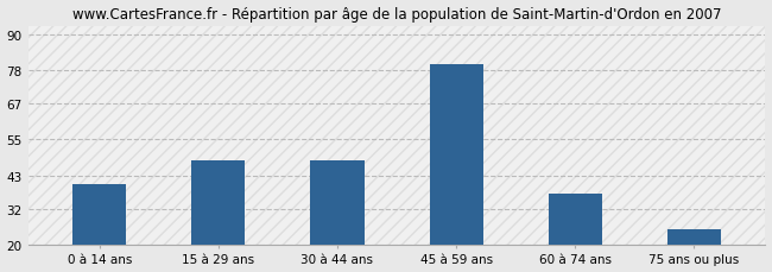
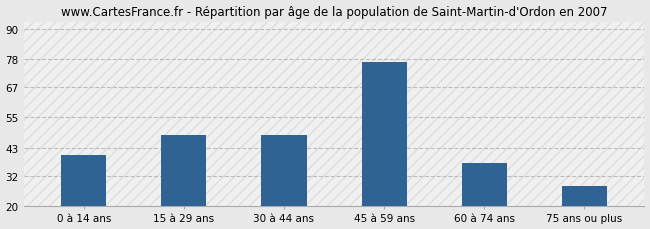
45 à 59 ans: 80 -> 77
75 ans ou plus: 25 -> 28
